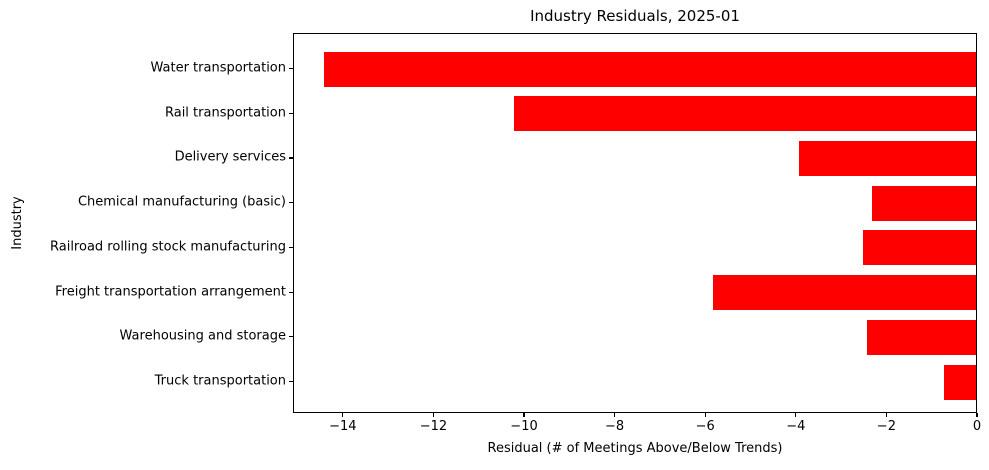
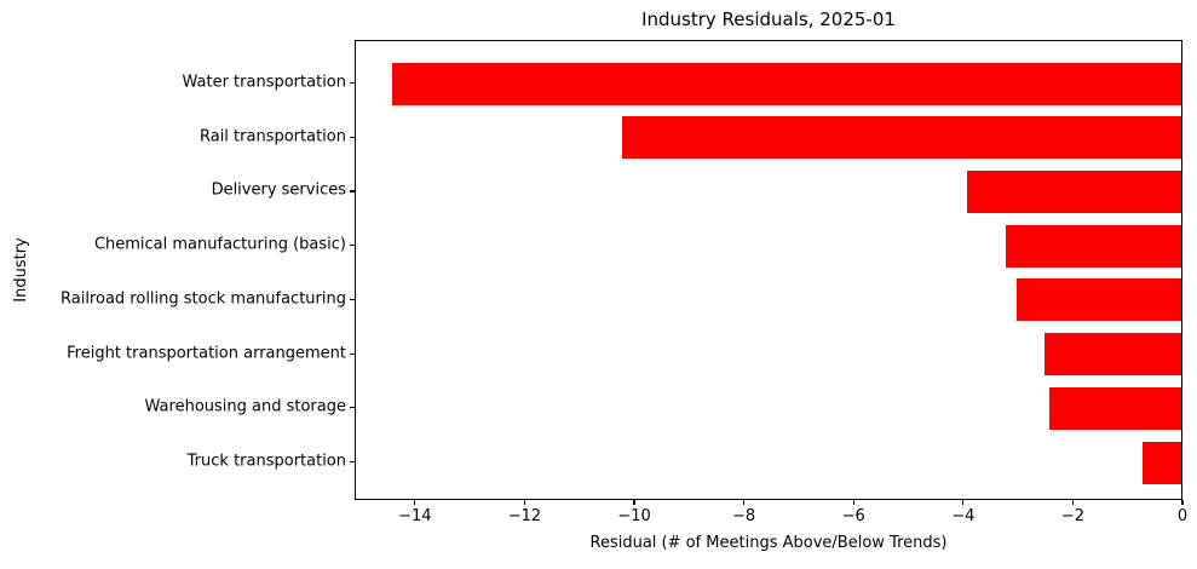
Chemical manufacturing (basic): -2.3 -> -3.2
Railroad rolling stock manufacturing: -2.5 -> -3.0
Freight transportation arrangement: -5.8 -> -2.5
